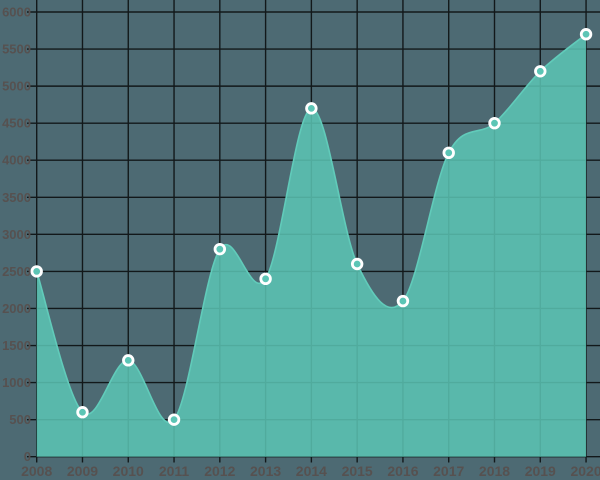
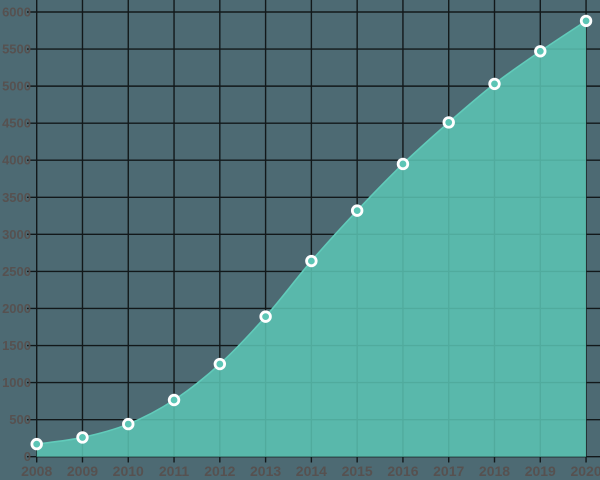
2008: 2500 -> 200
2009: 600 -> 300
2010: 1300 -> 400
2011: 500 -> 800
2012: 2800 -> 1200
2013: 2400 -> 1900
2014: 4700 -> 2600
2015: 2600 -> 3300
2016: 2100 -> 4000
2017: 4100 -> 4500
2018: 4500 -> 5000
2019: 5200 -> 5500
2020: 5700 -> 5900
